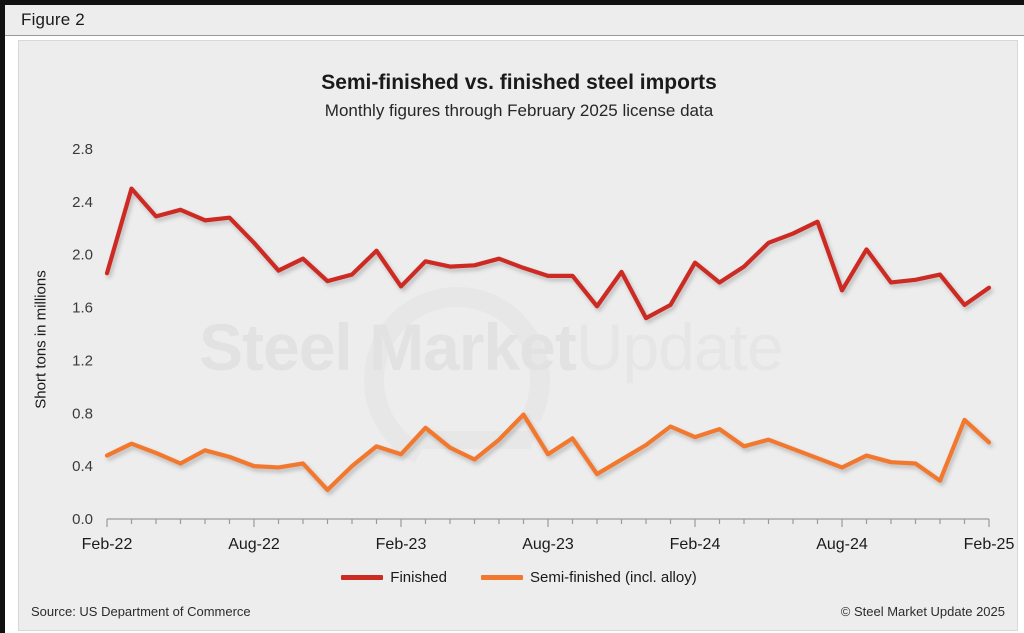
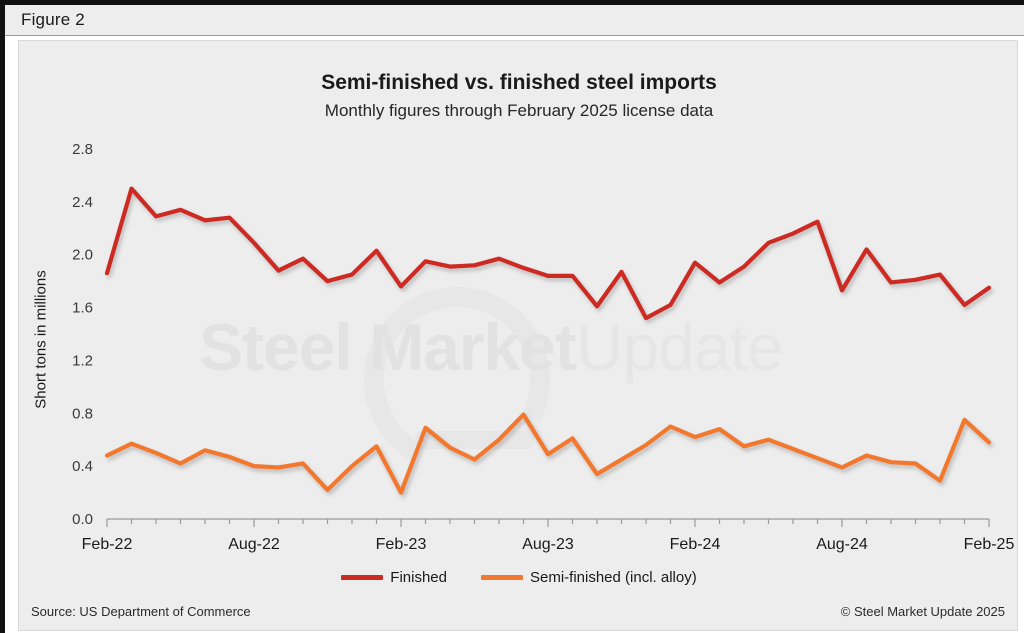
Semi-finished (incl. alloy)/Feb-23: 0.49 -> 0.20
